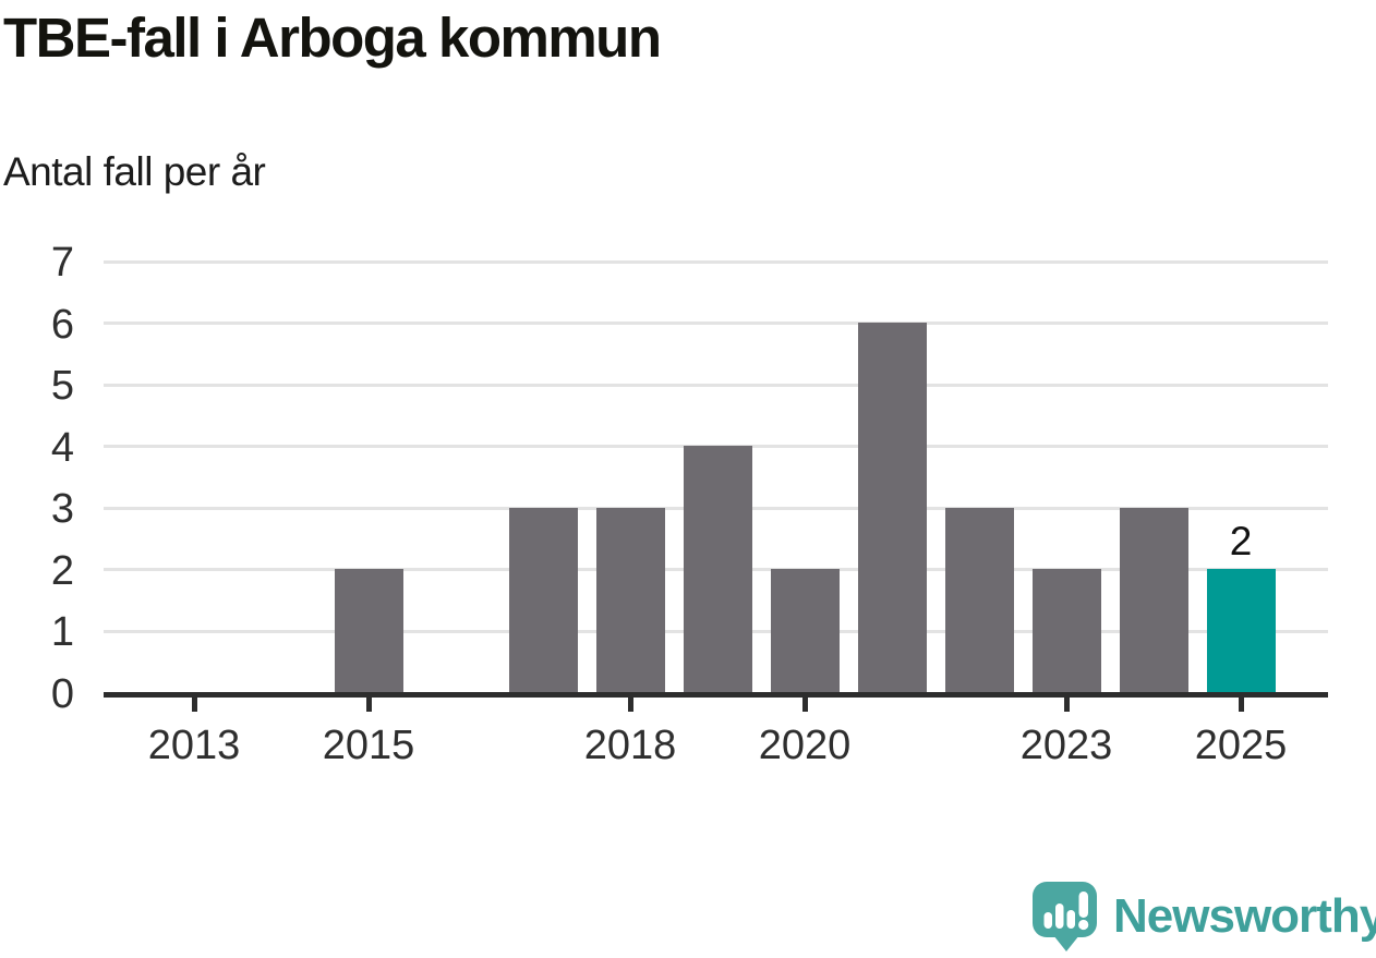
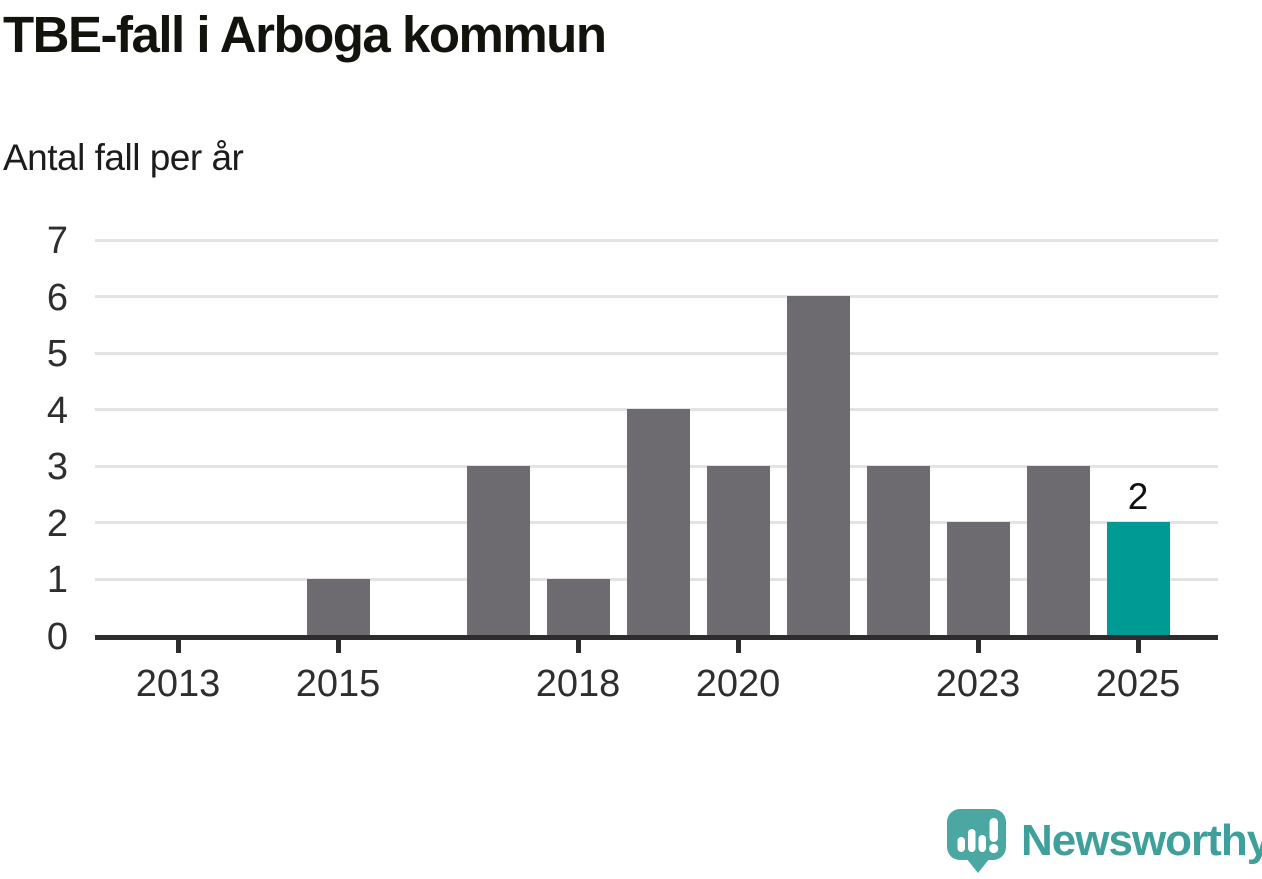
2015: 2 -> 1
2018: 3 -> 1
2020: 2 -> 3
